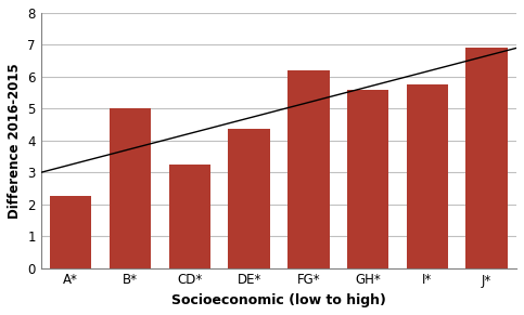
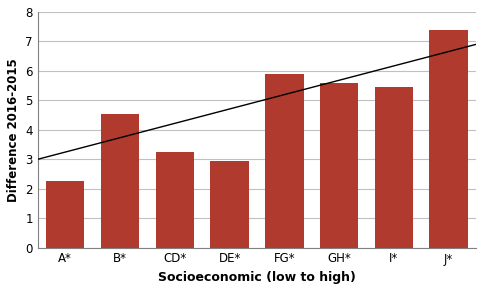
B*: 5.00 -> 4.55
DE*: 4.35 -> 2.95
FG*: 6.20 -> 5.90
I*: 5.75 -> 5.45
J*: 6.90 -> 7.40
